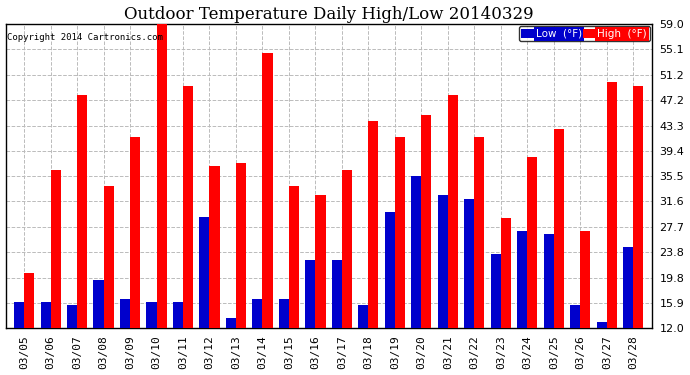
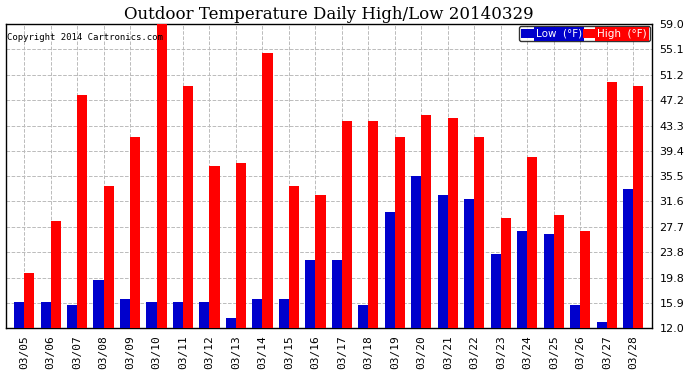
High (°F)/03/06: 36.4 -> 28.5
Low (°F)/03/12: 29.2 -> 16.0
High (°F)/03/17: 36.4 -> 44.0
High (°F)/03/21: 48.0 -> 44.5
High (°F)/03/25: 42.8 -> 29.5
Low (°F)/03/28: 24.6 -> 33.5
